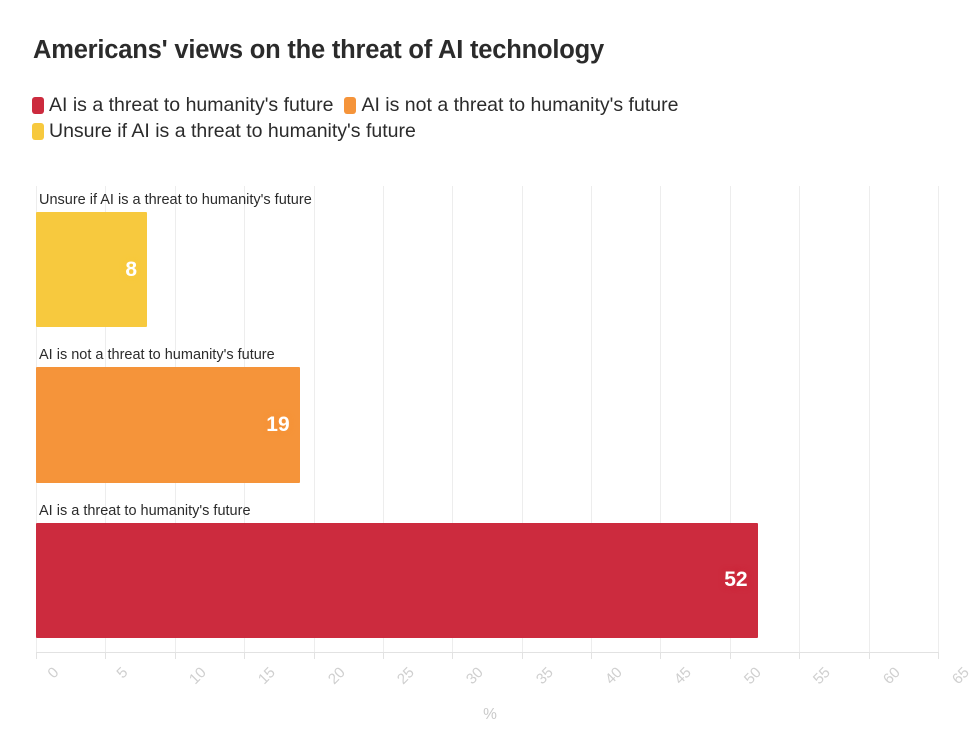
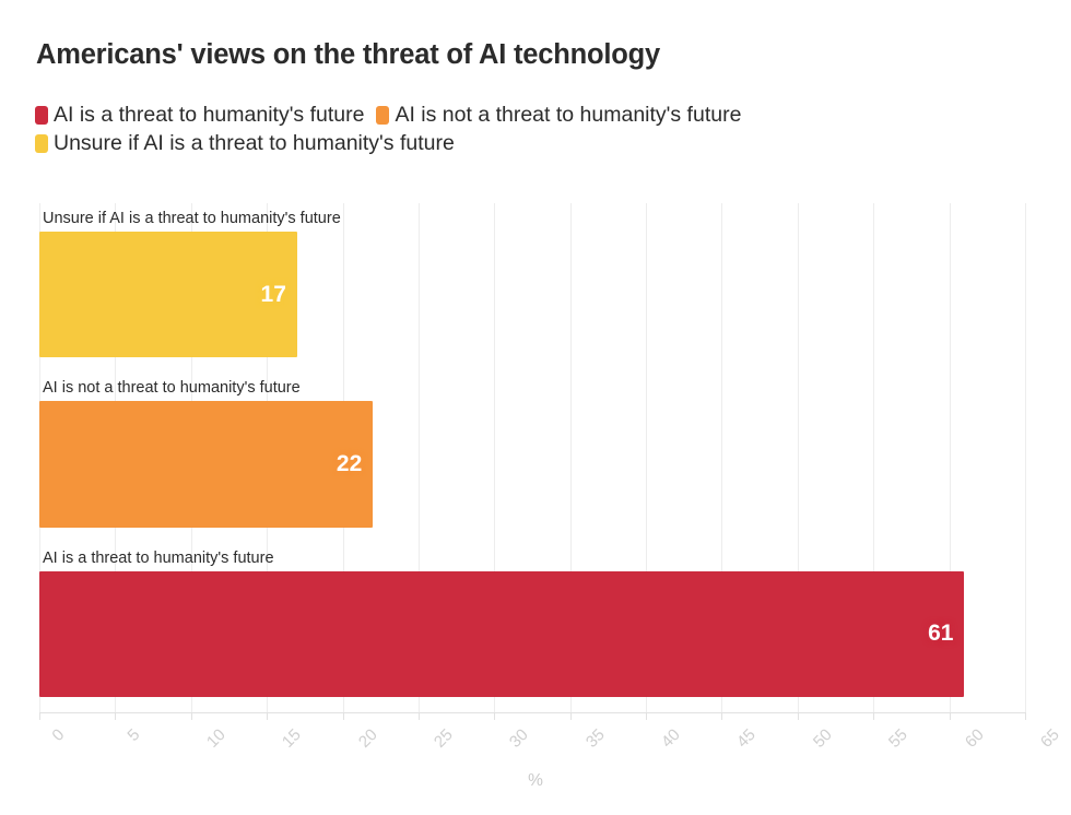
Unsure if AI is a threat to humanity's future: 8 -> 17
AI is not a threat to humanity's future: 19 -> 22
AI is a threat to humanity's future: 52 -> 61
